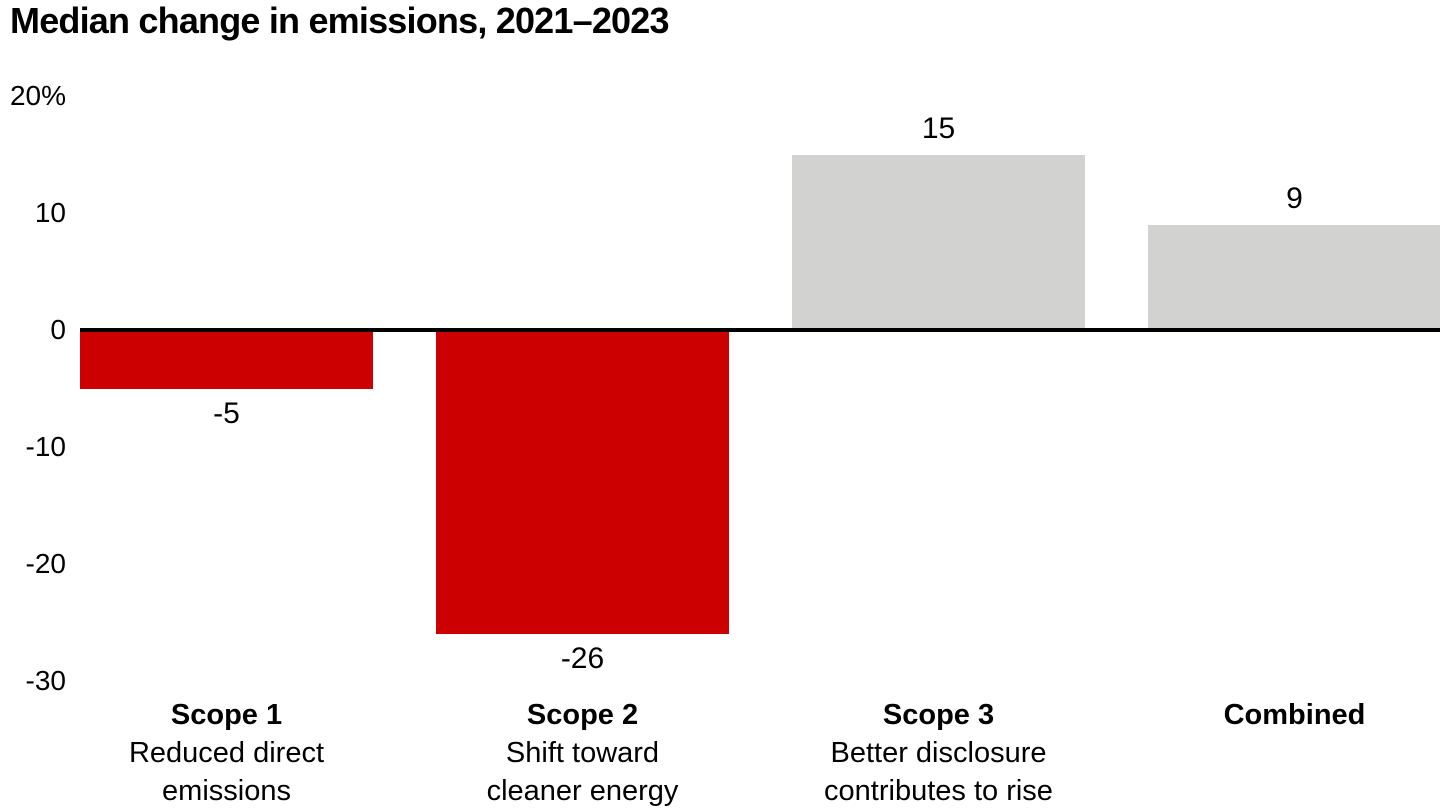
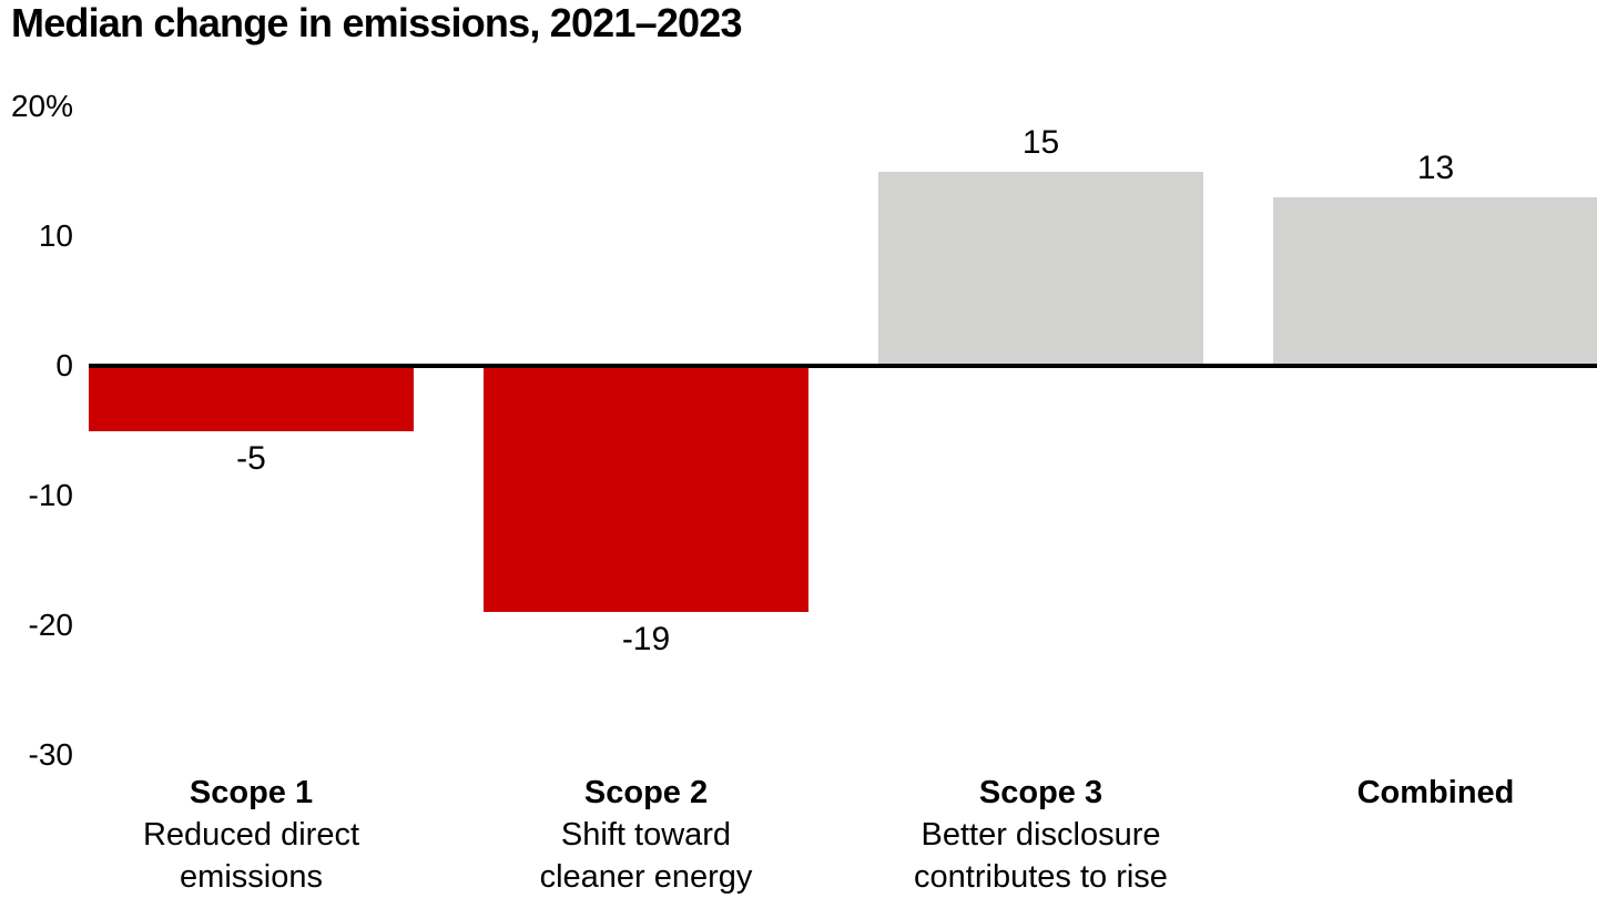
Scope 2: -26 -> -19
Combined: 9 -> 13
